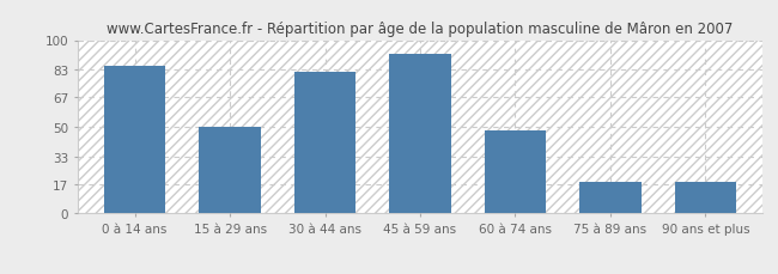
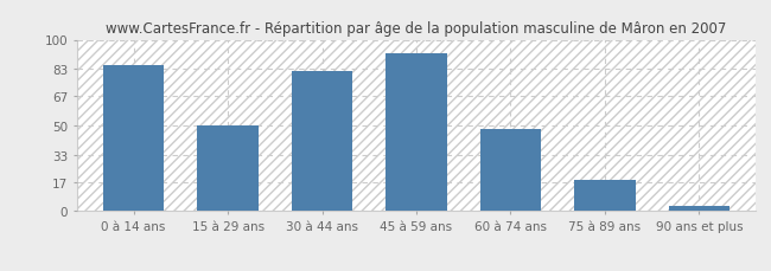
90 ans et plus: 18 -> 3
